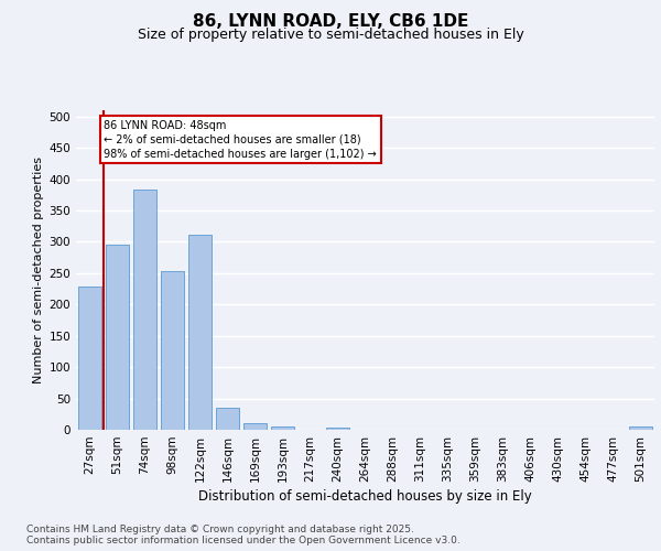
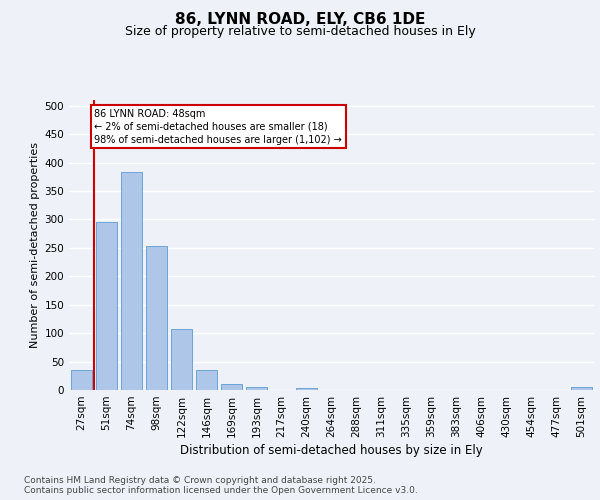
27sqm: 228 -> 36
122sqm: 312 -> 108
